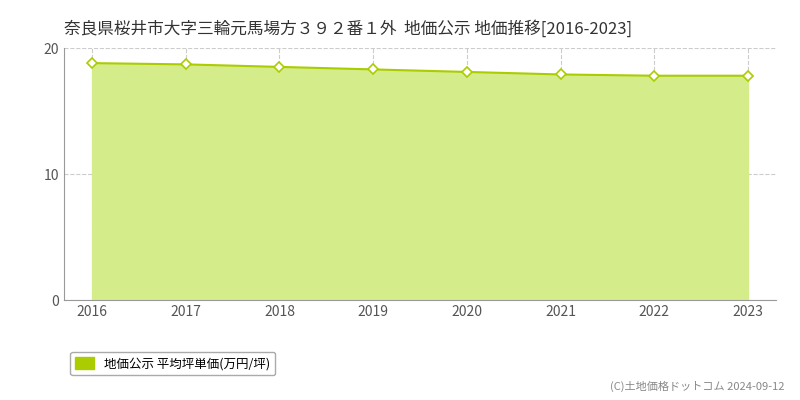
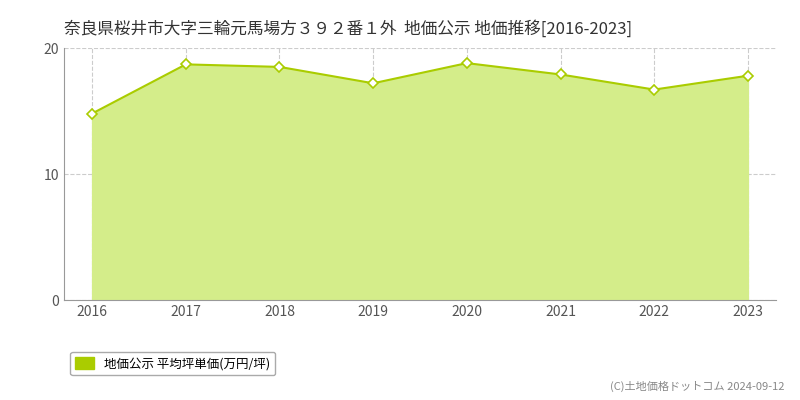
2016: 18.8 -> 14.8
2019: 18.3 -> 17.2
2020: 18.1 -> 18.8
2022: 17.8 -> 16.7
